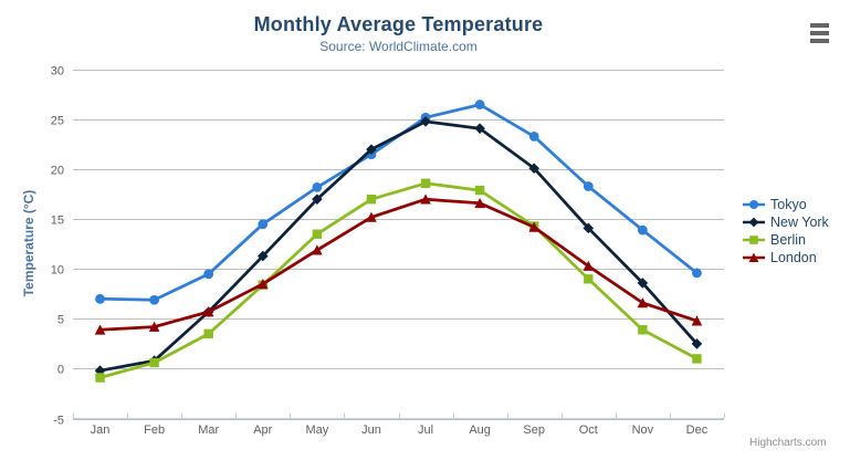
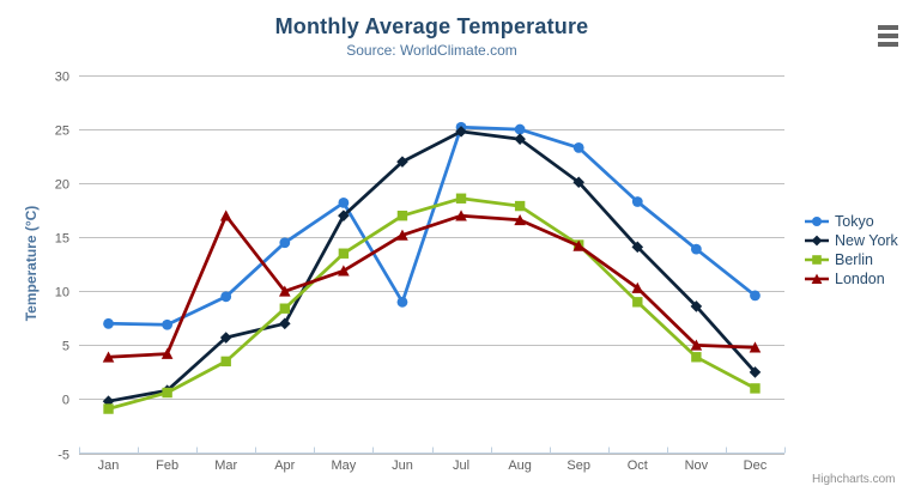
London/Mar: 6 -> 17
New York/Apr: 11 -> 7
London/Apr: 8 -> 10
Tokyo/Jun: 22 -> 9
Tokyo/Aug: 26 -> 25
London/Nov: 7 -> 5
